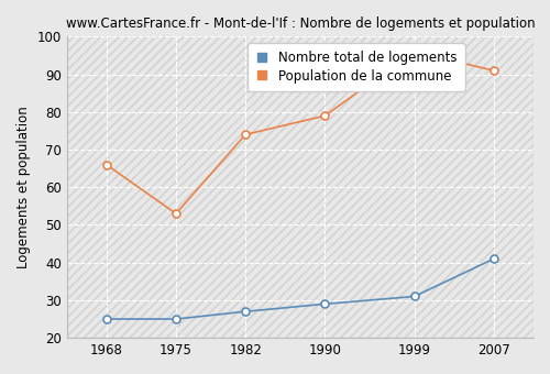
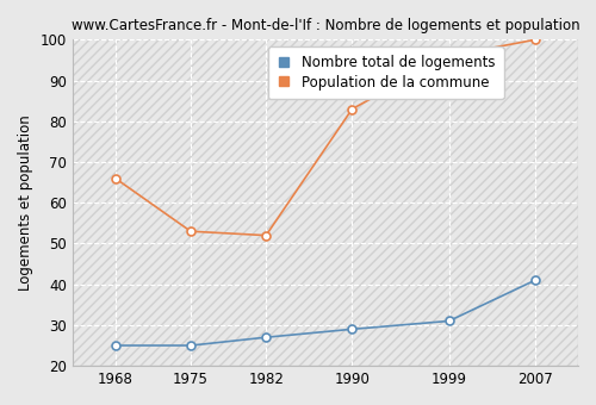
Population de la commune/1982: 74 -> 52
Population de la commune/1990: 79 -> 83
Population de la commune/2007: 91 -> 100
